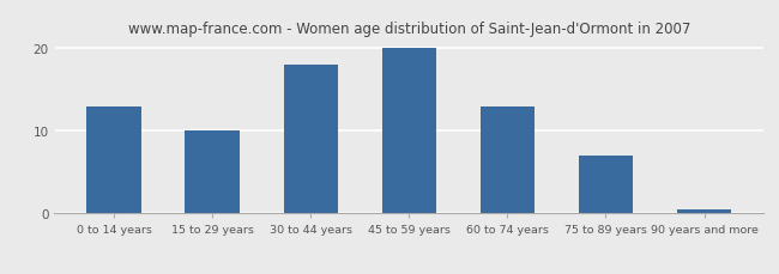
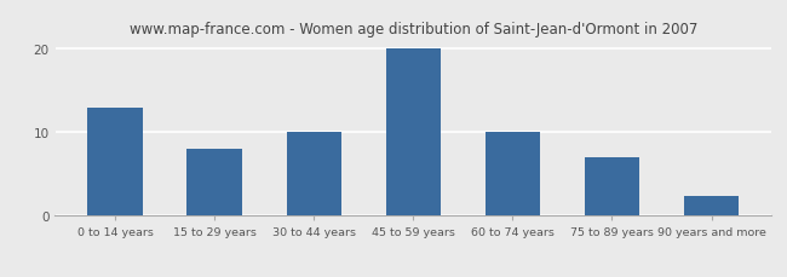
15 to 29 years: 10.0 -> 8.0
30 to 44 years: 18.0 -> 10.0
60 to 74 years: 13.0 -> 10.0
90 years and more: 0.5 -> 2.4
